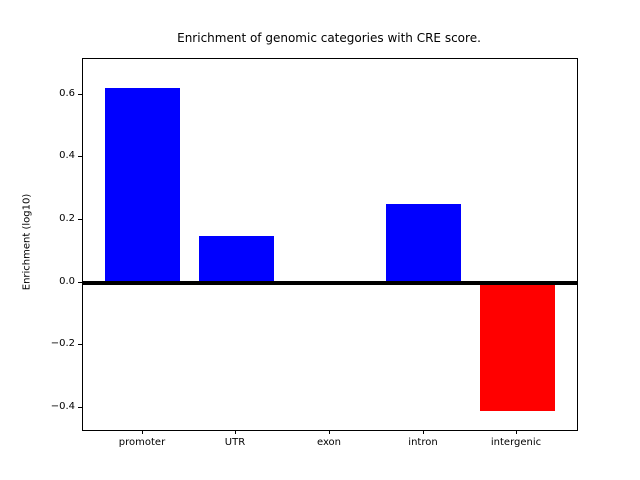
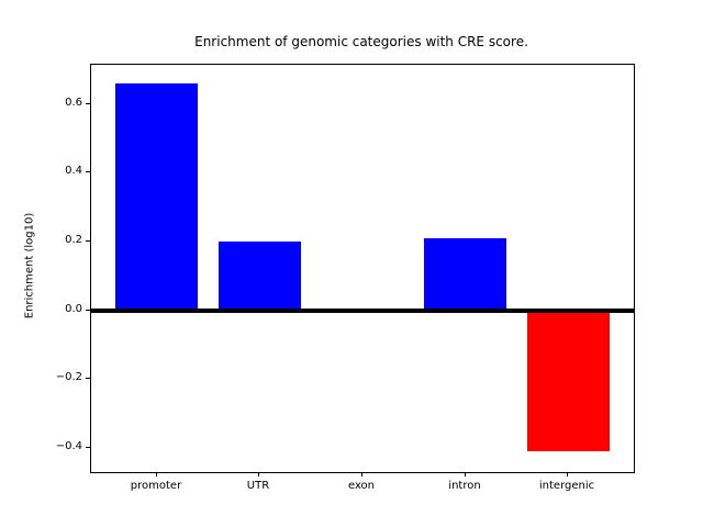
promoter: 0.62 -> 0.66
UTR: 0.15 -> 0.20
intron: 0.25 -> 0.21
